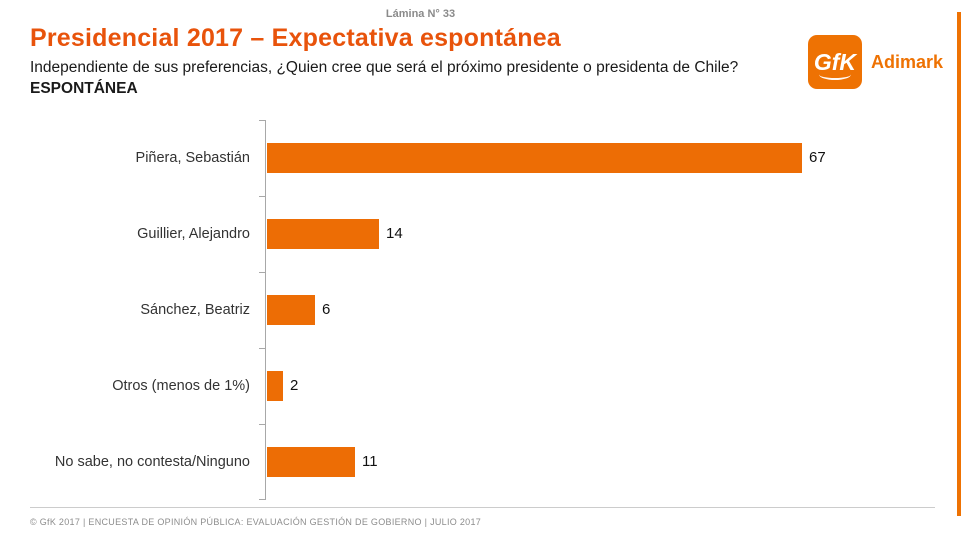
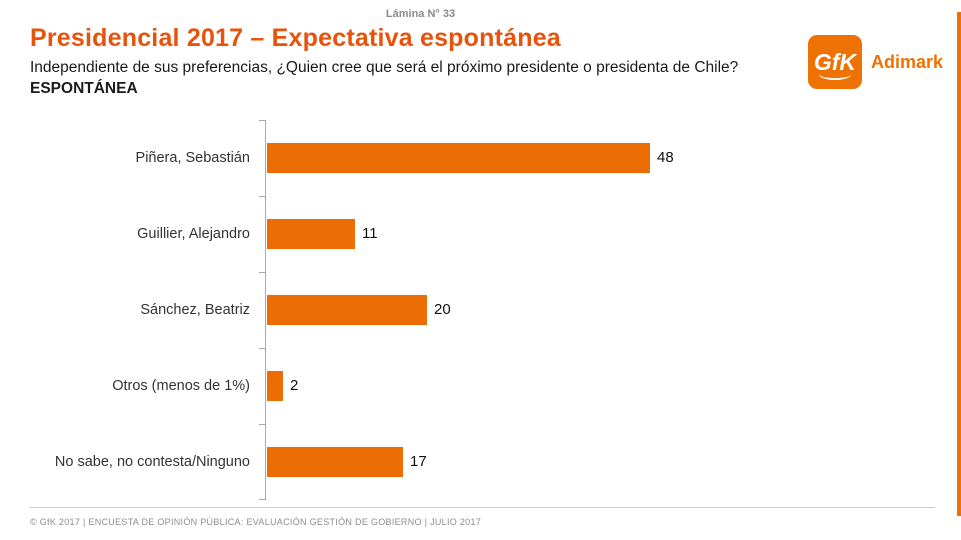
Piñera, Sebastián: 67 -> 48
Guillier, Alejandro: 14 -> 11
Sánchez, Beatriz: 6 -> 20
No sabe, no contesta/Ninguno: 11 -> 17
